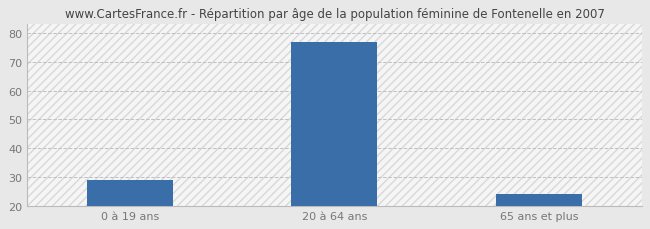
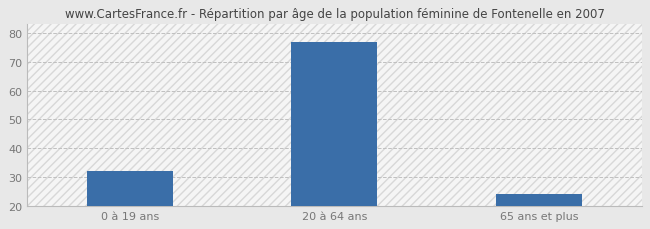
0 à 19 ans: 29 -> 32
